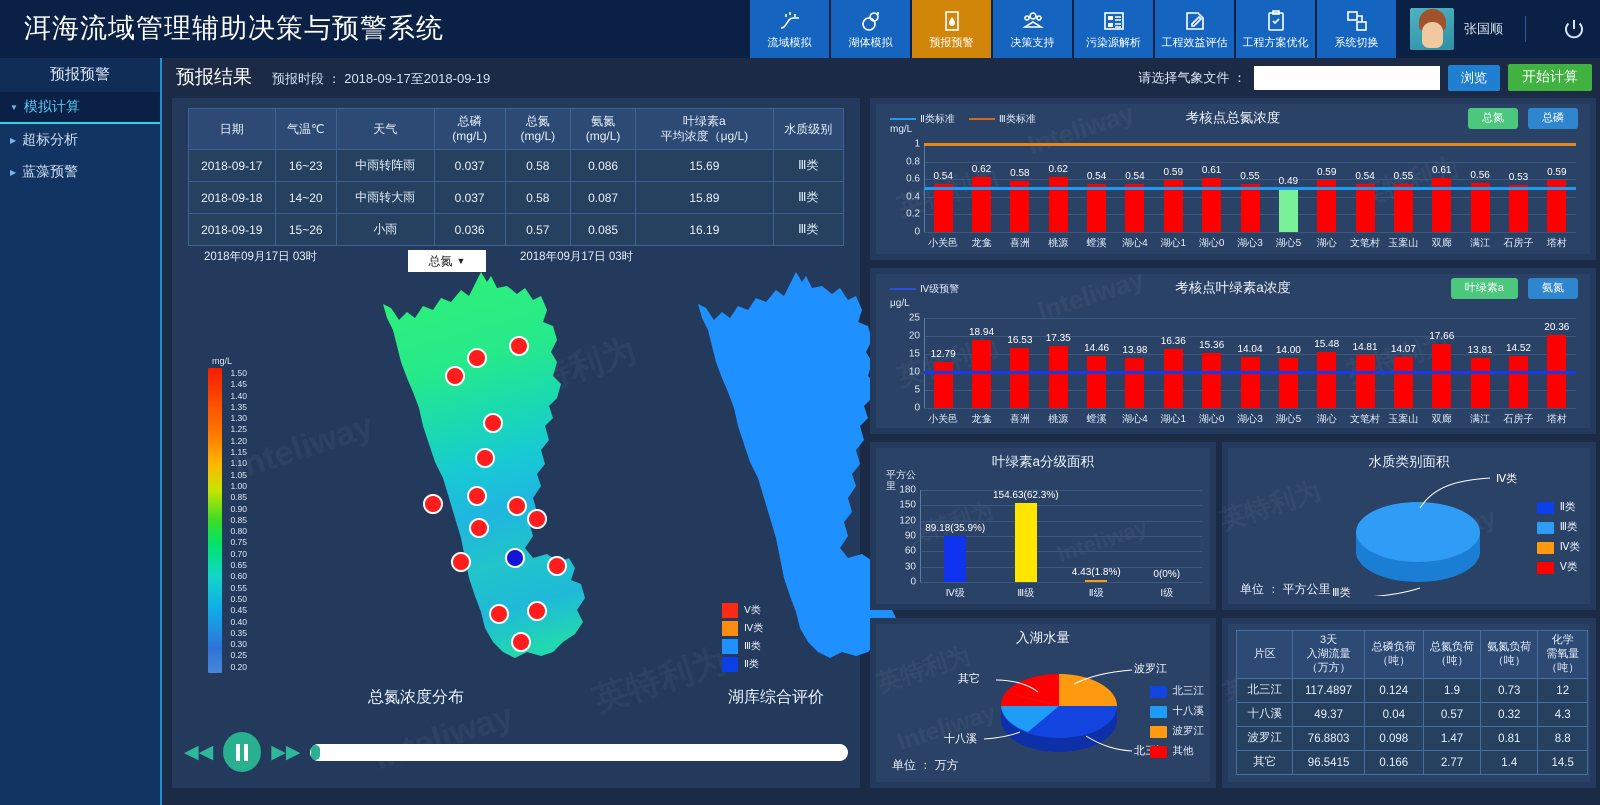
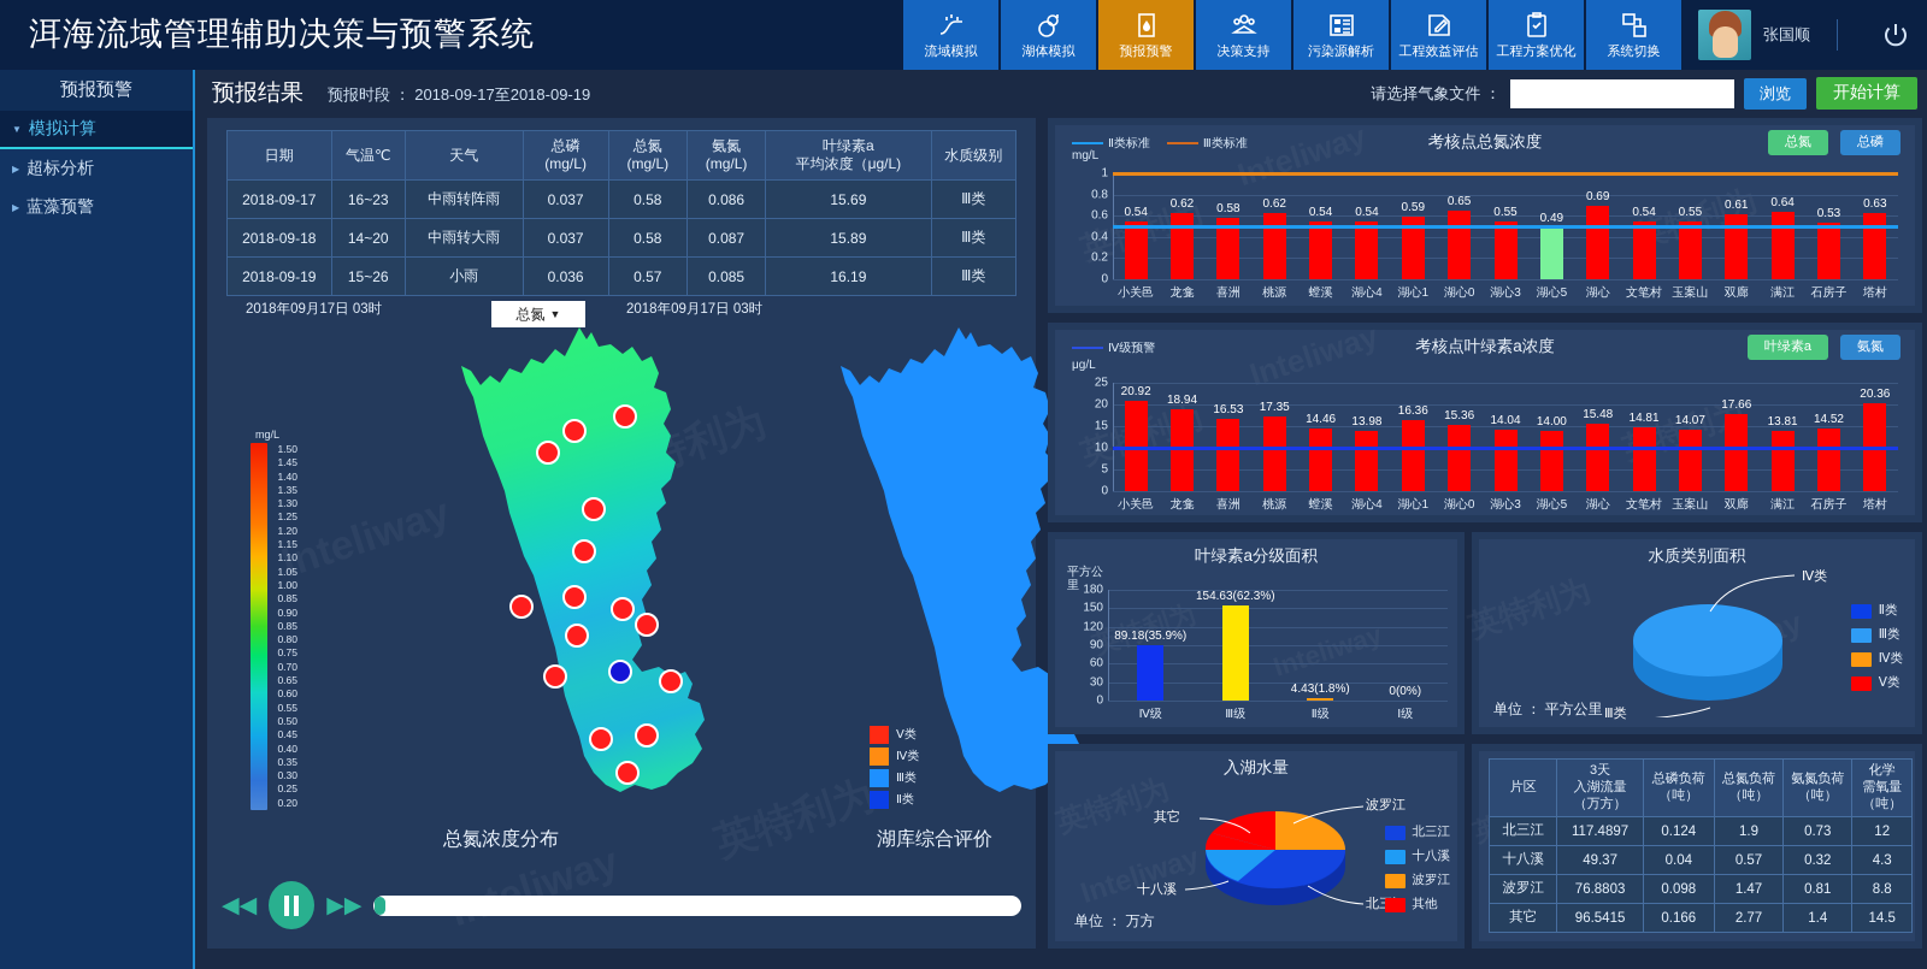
考核点总氮浓度/湖心0: 0.61 -> 0.65
考核点总氮浓度/湖心: 0.59 -> 0.69
考核点总氮浓度/满江: 0.56 -> 0.64
考核点总氮浓度/塔村: 0.59 -> 0.63
考核点叶绿素a浓度/小关邑: 12.79 -> 20.92
